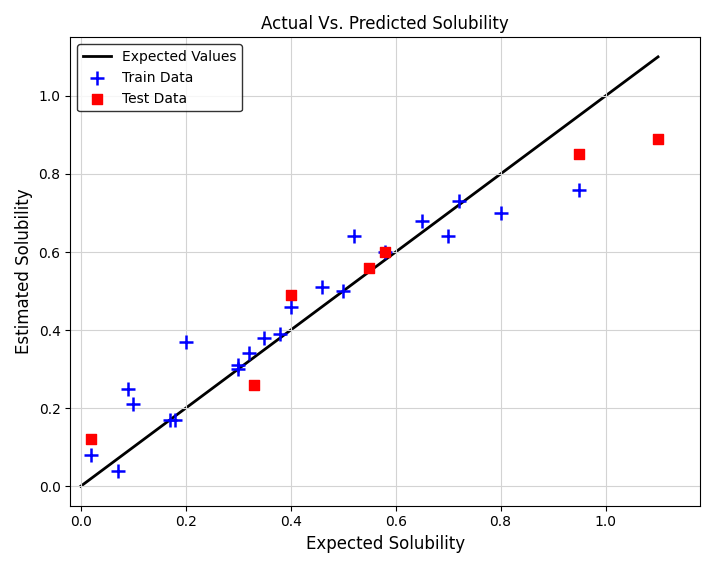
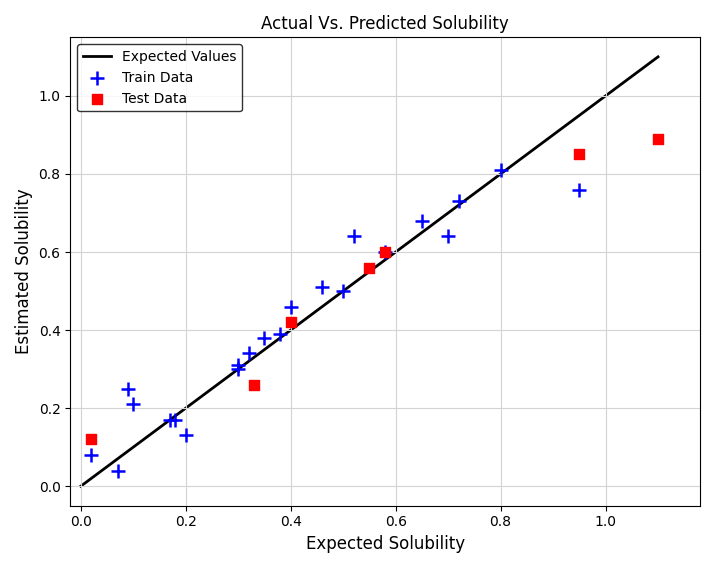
Train Data/0.2: 0.37 -> 0.13
Test Data/0.4: 0.49 -> 0.42
Train Data/0.8: 0.70 -> 0.81
